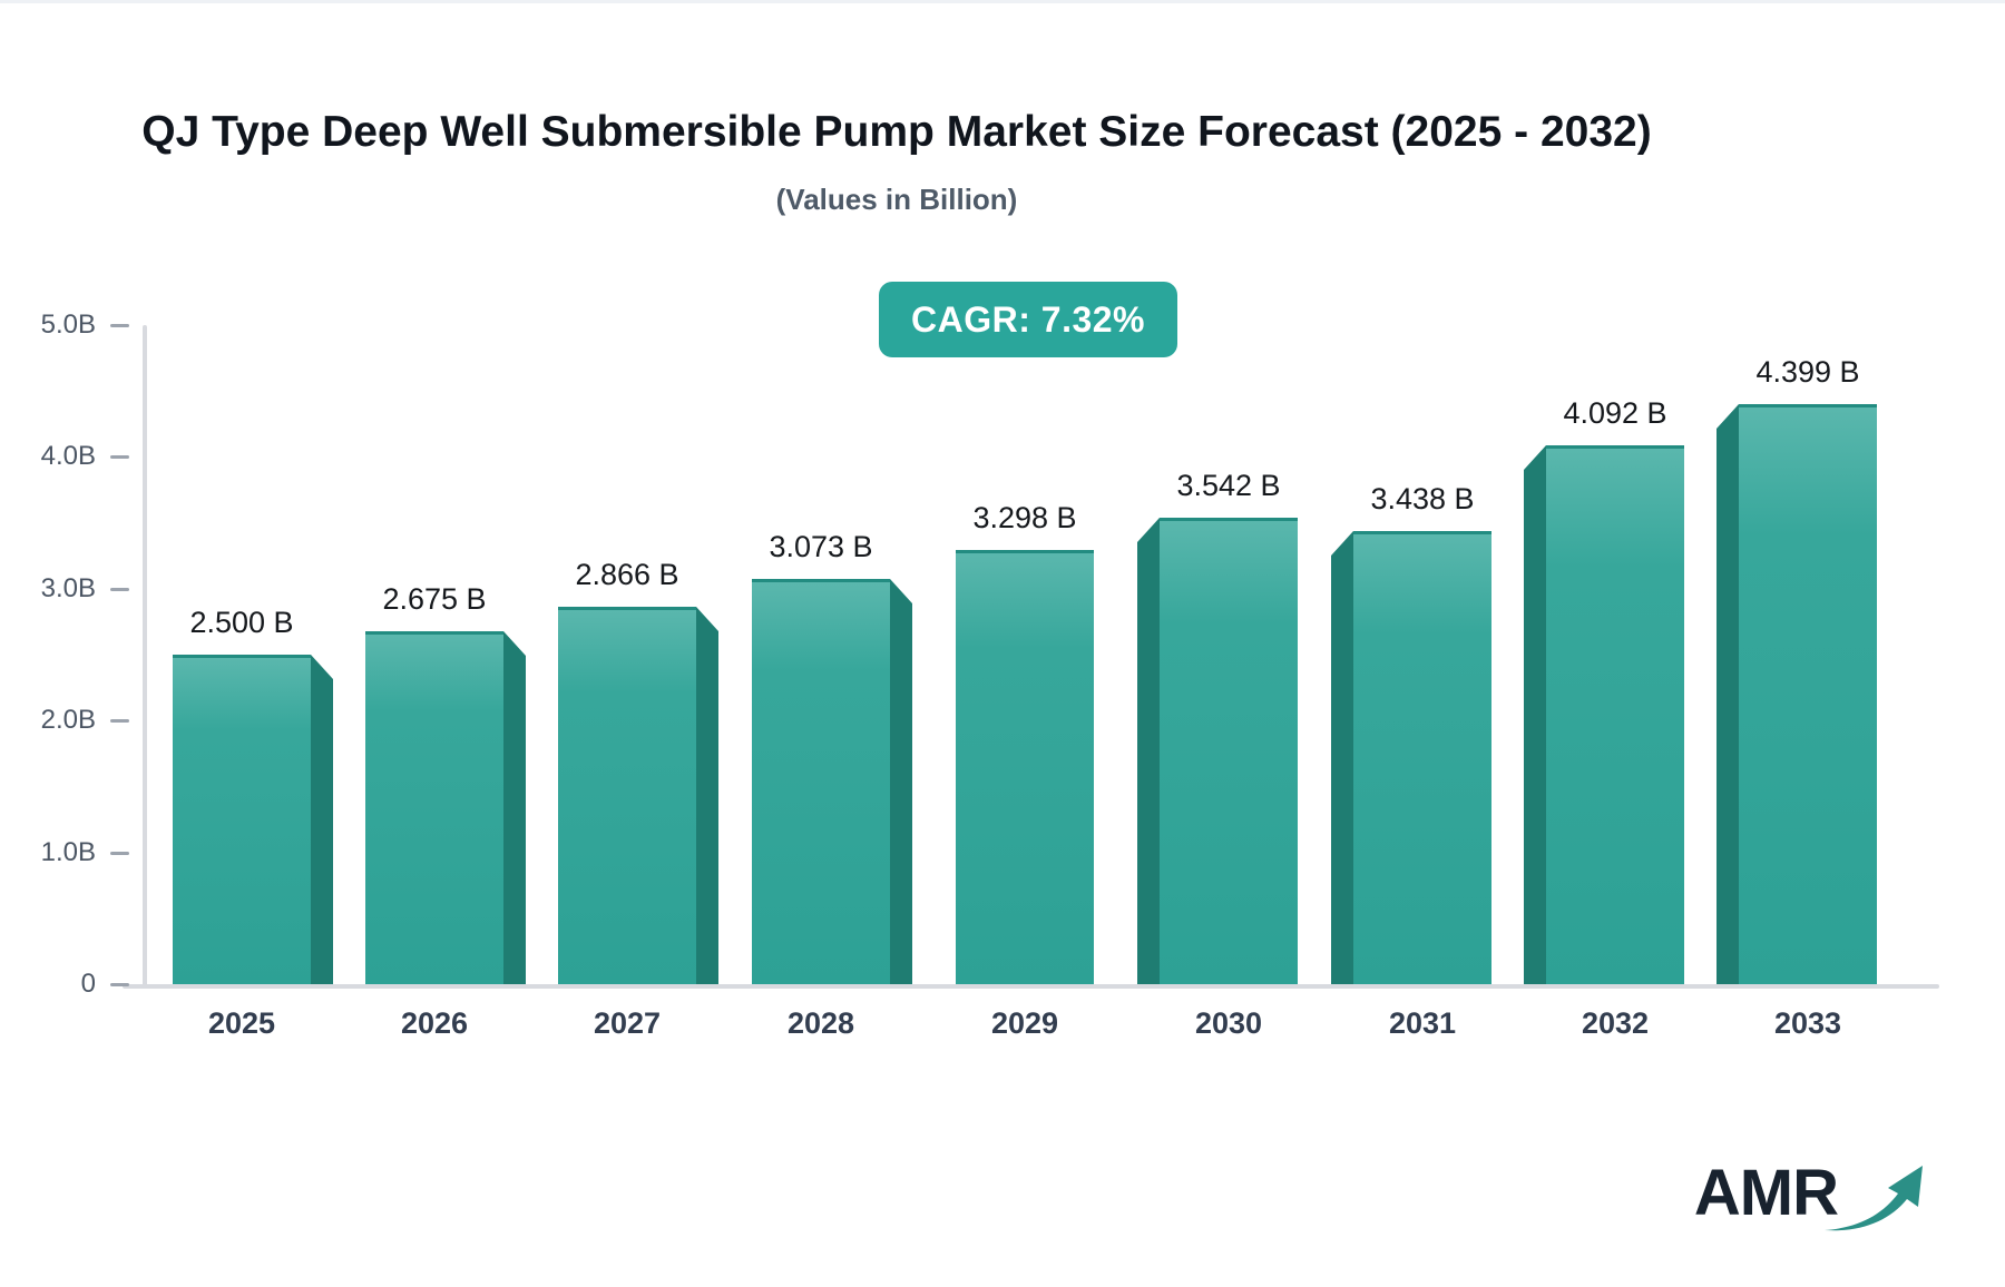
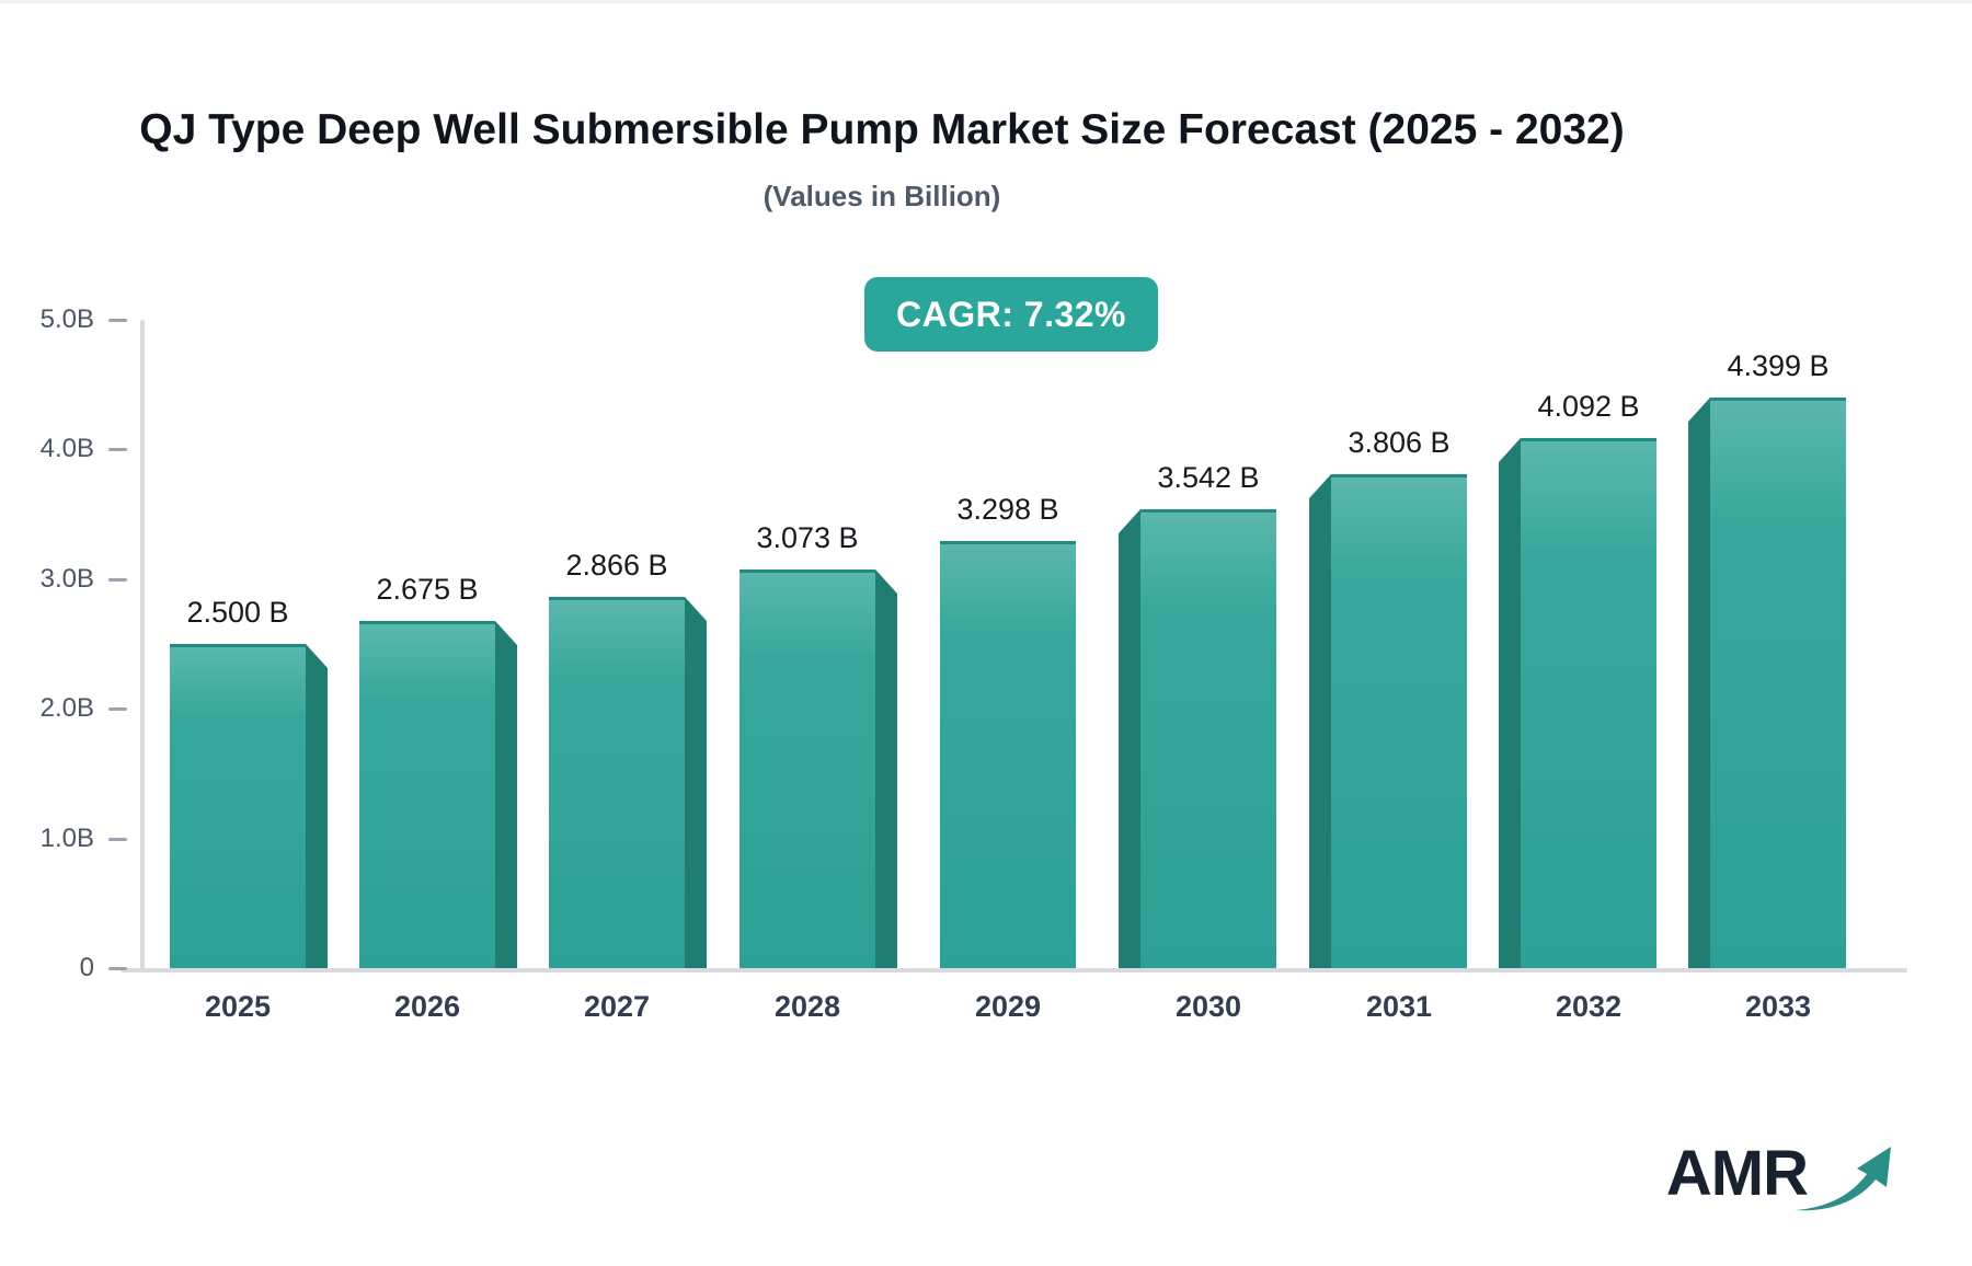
2031: 3.438 -> 3.806
